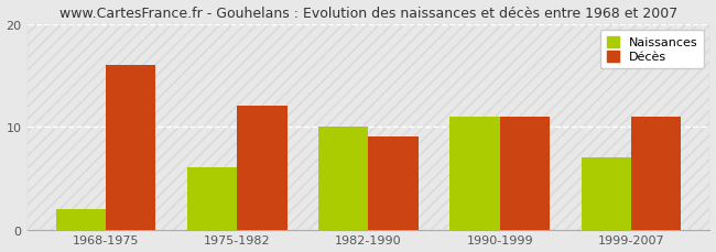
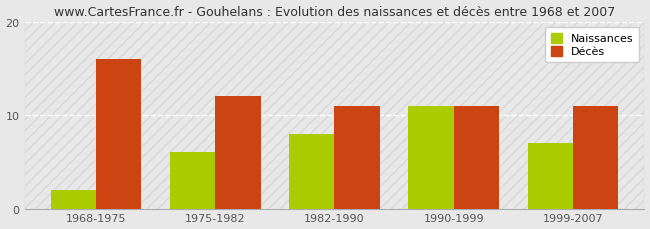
Naissances/1982-1990: 10 -> 8
Décès/1982-1990: 9 -> 11
